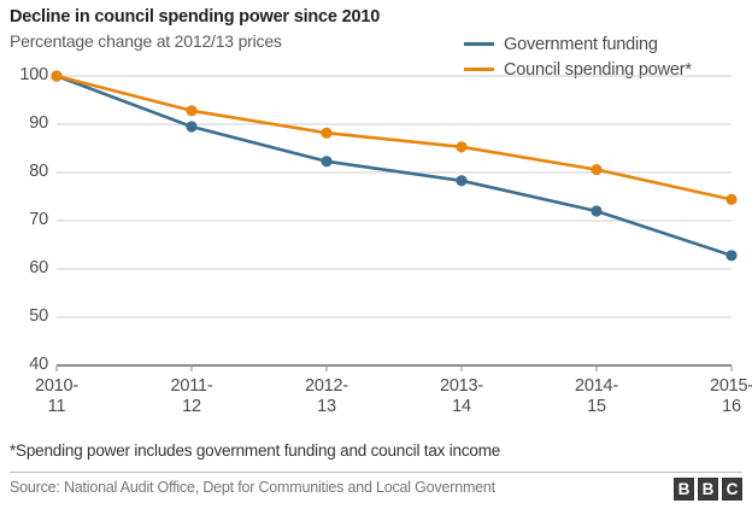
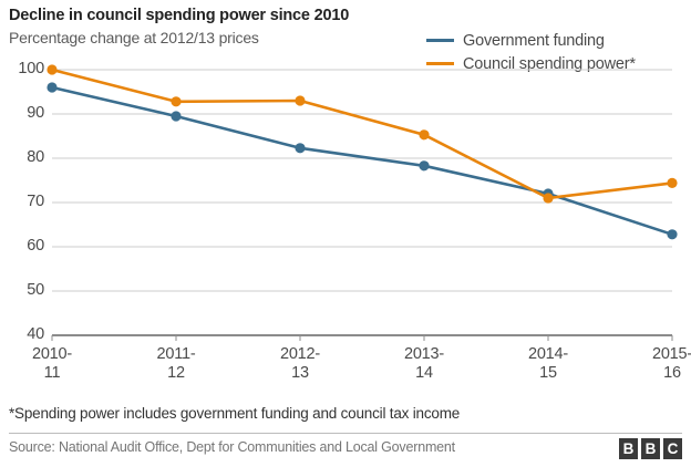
Government funding/2010-11: 100 -> 96
Council spending power*/2012-13: 88 -> 93
Council spending power*/2014-15: 81 -> 71
